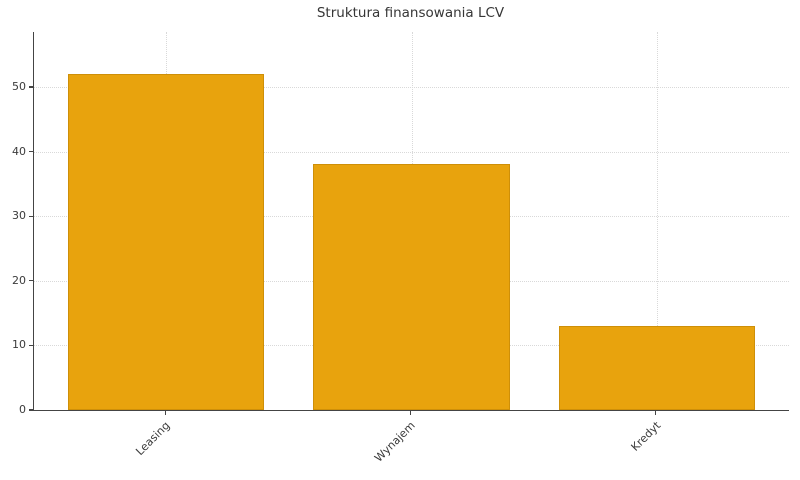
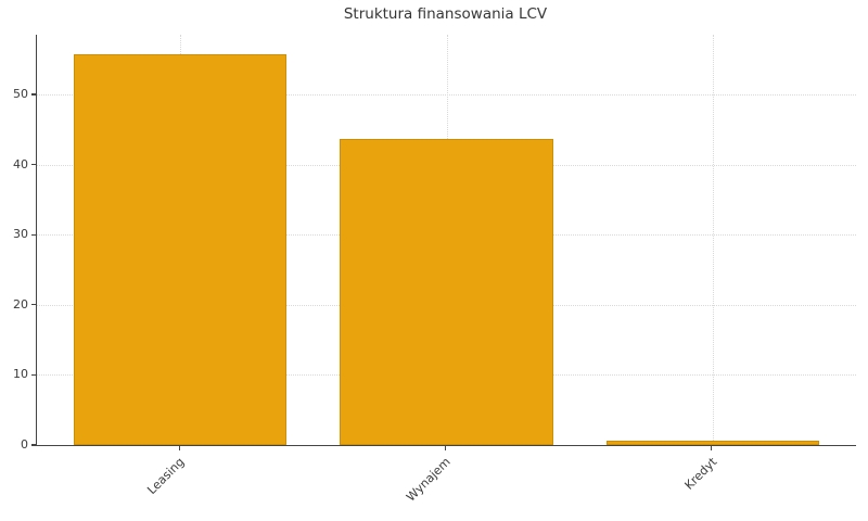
Leasing: 52 -> 56
Wynajem: 38 -> 44
Kredyt: 13 -> 1
